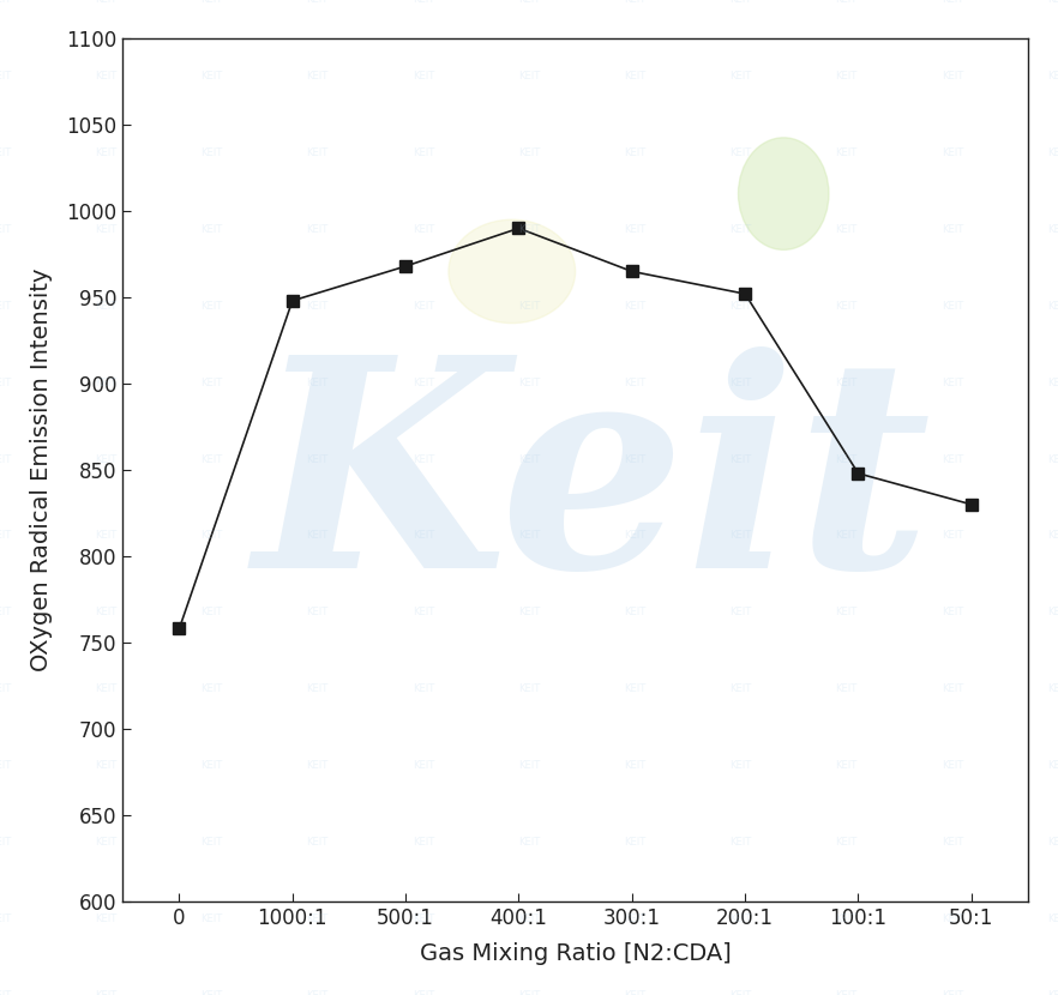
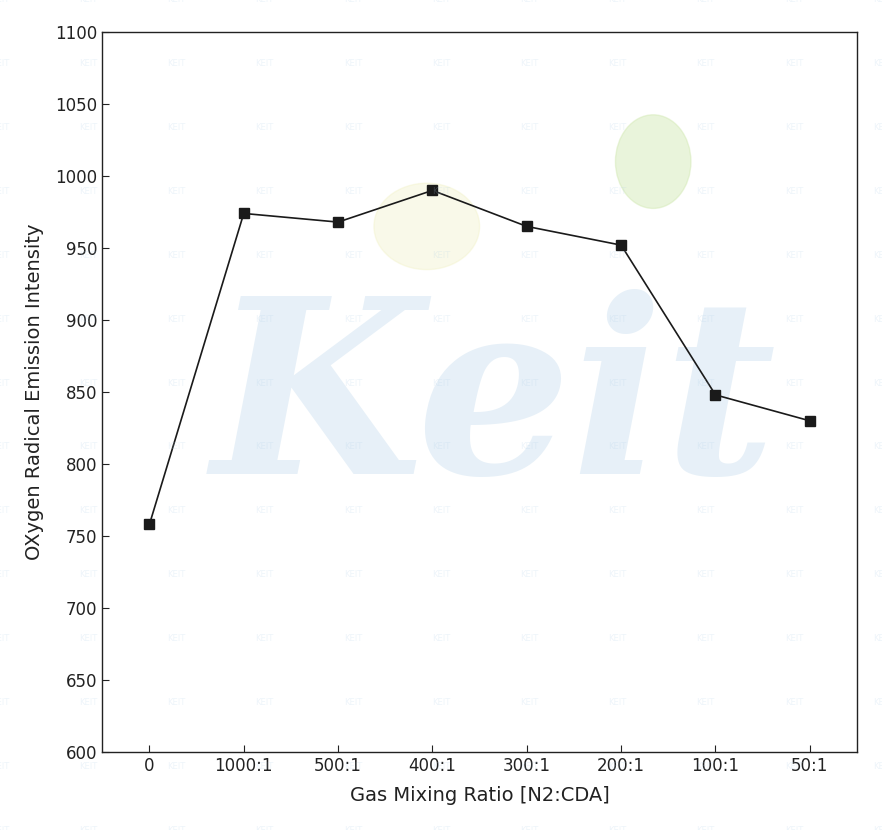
1000:1: 948 -> 974
